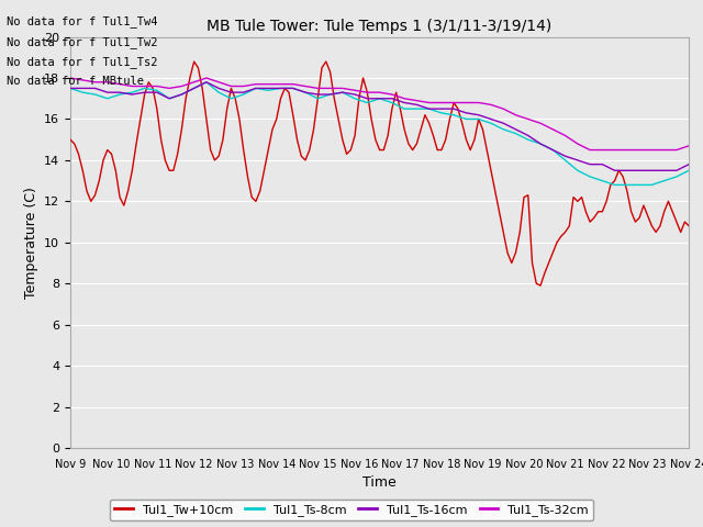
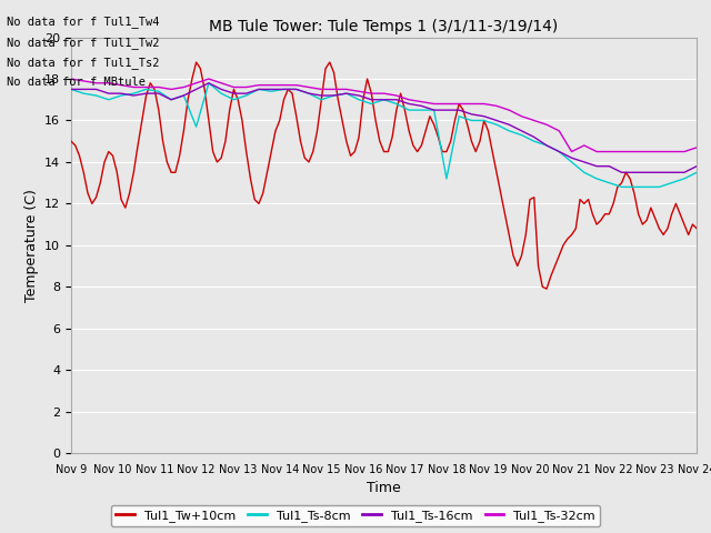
Tul1_Ts-8cm/Nov 12: 17.5 -> 15.7
Tul1_Ts-8cm/Nov 18: 16.3 -> 13.2
Tul1_Ts-32cm/Nov 21: 15.2 -> 14.5
